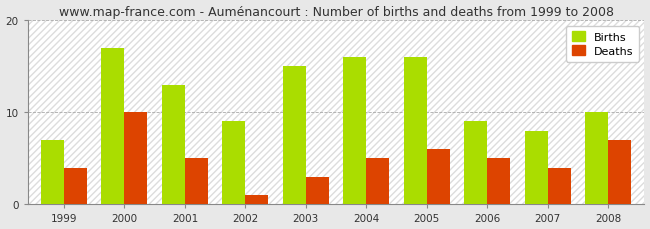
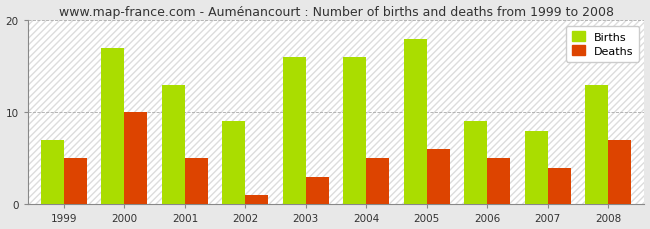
Deaths/1999: 4 -> 5
Births/2003: 15 -> 16
Births/2005: 16 -> 18
Births/2008: 10 -> 13
